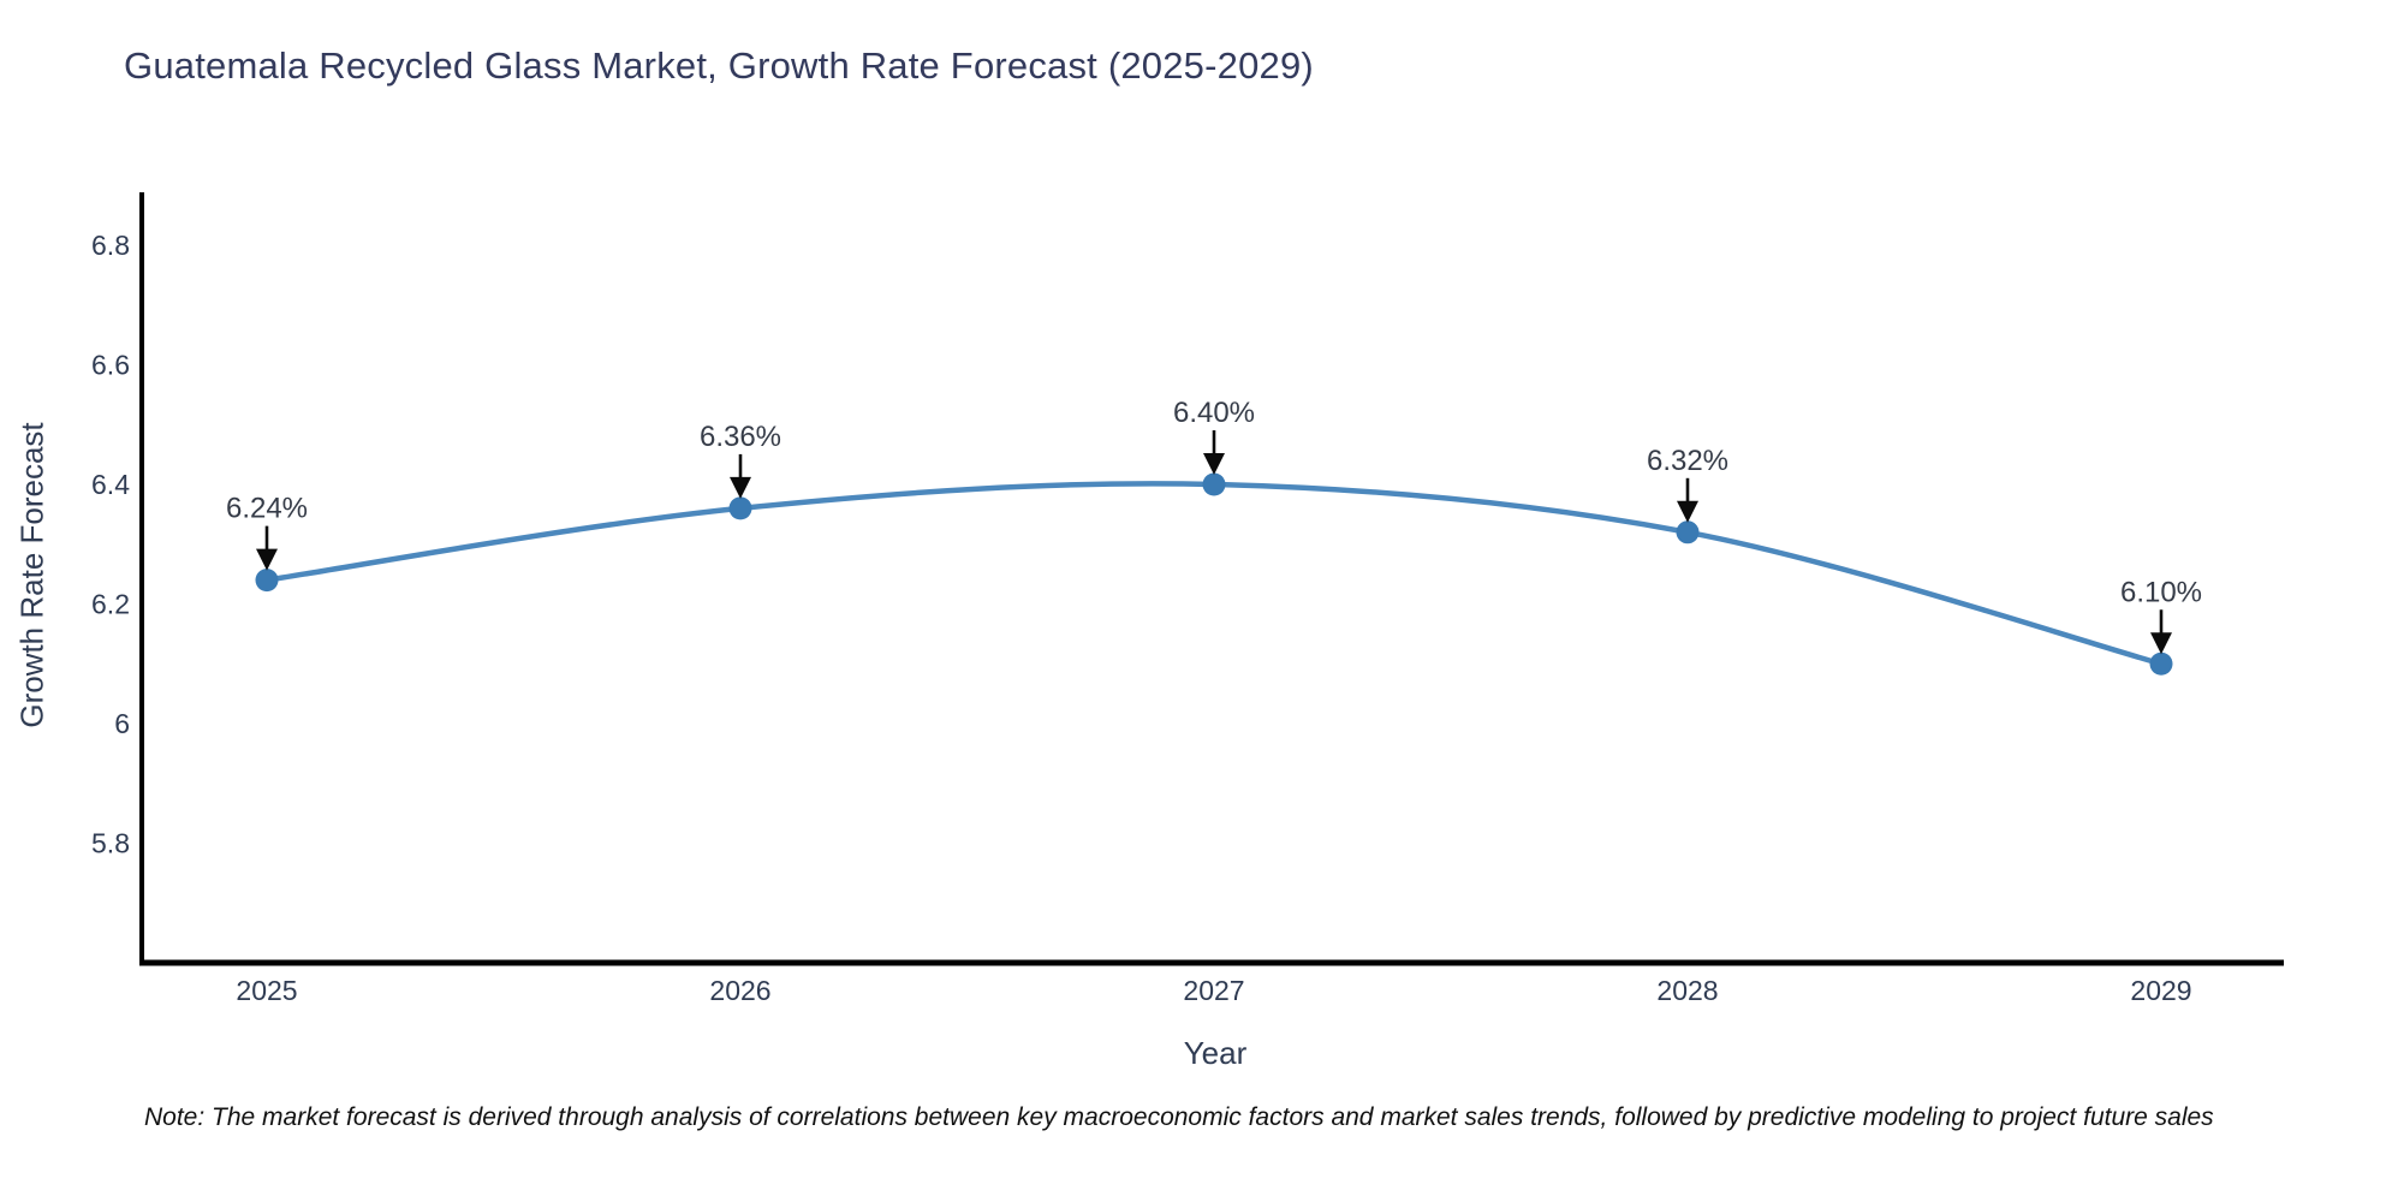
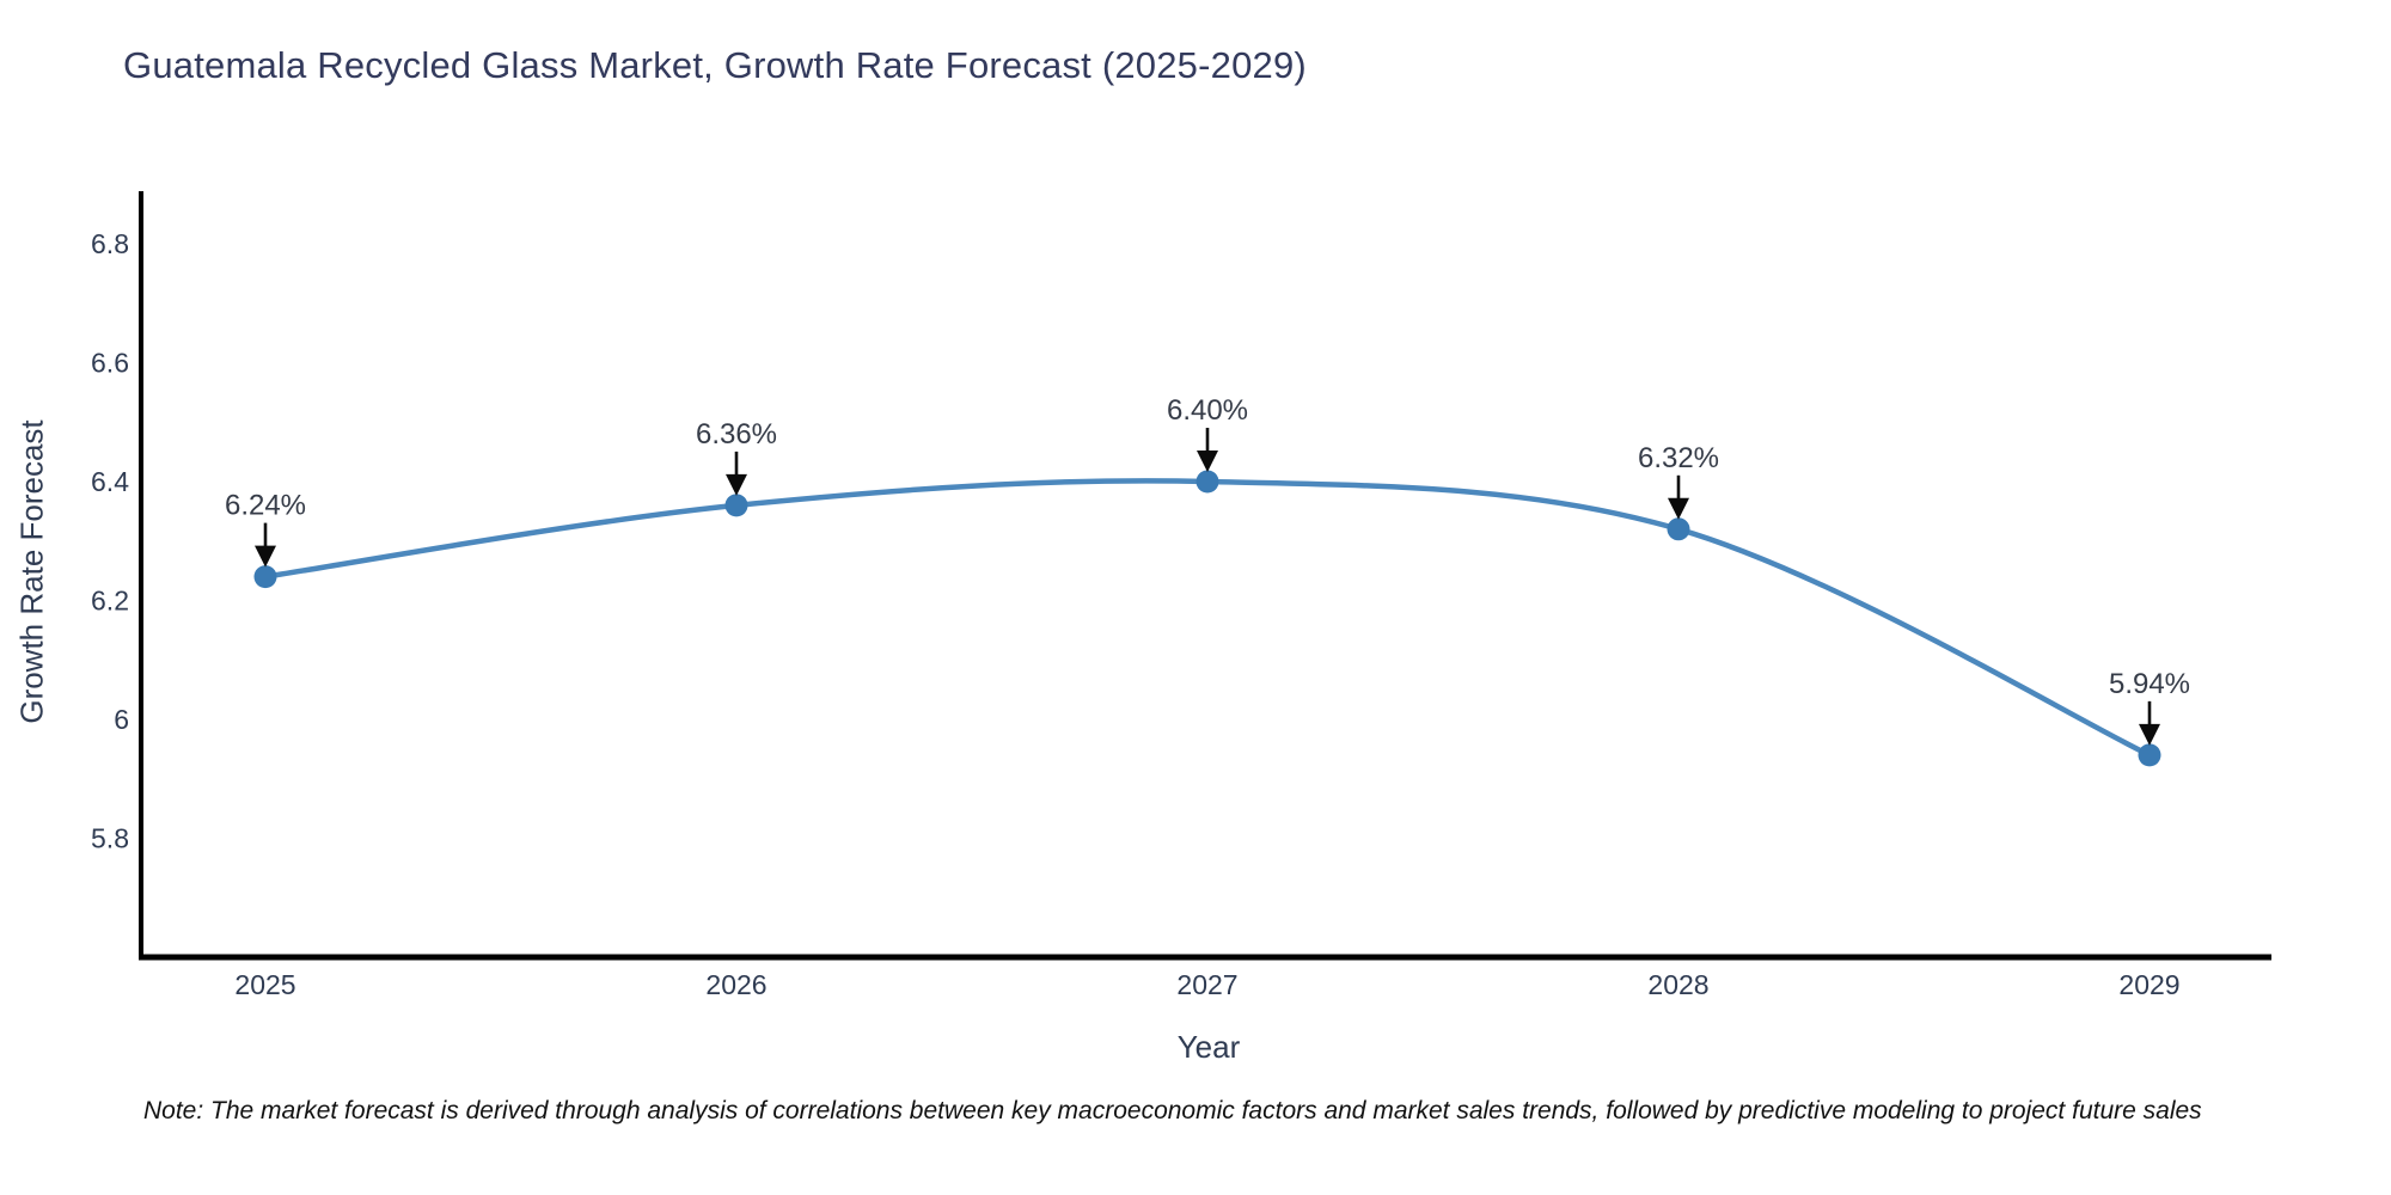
2029: 6.10% -> 5.94%
